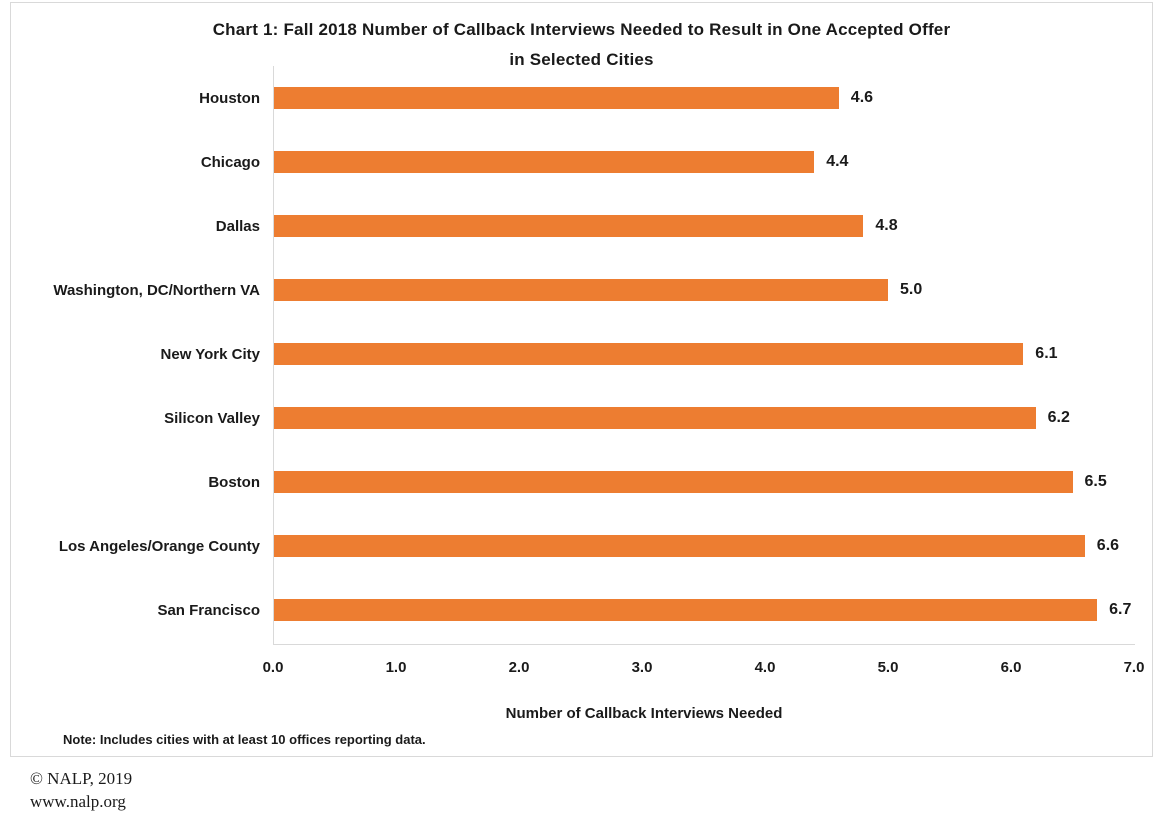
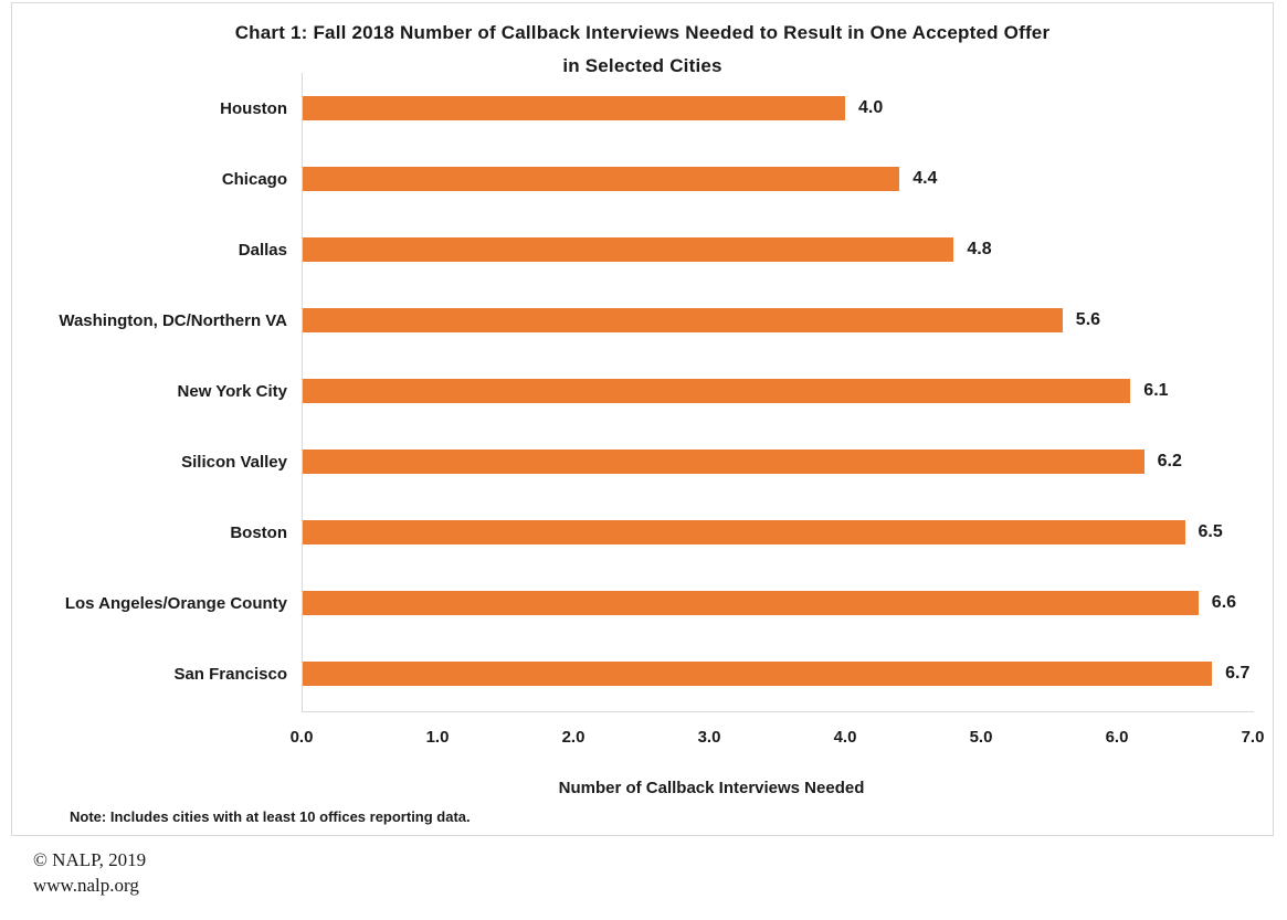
Houston: 4.6 -> 4.0
Washington, DC/Northern VA: 5.0 -> 5.6
